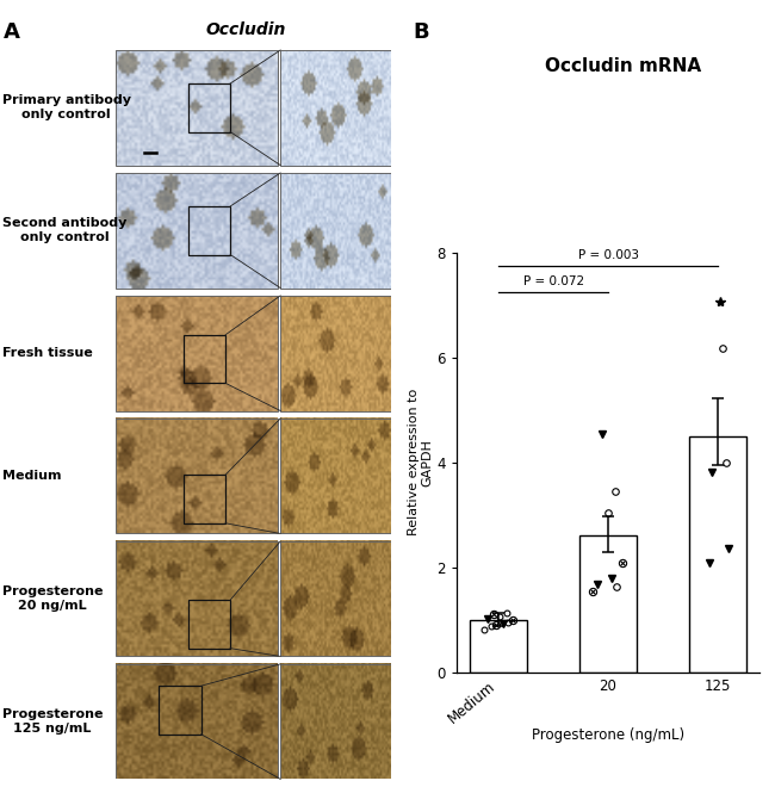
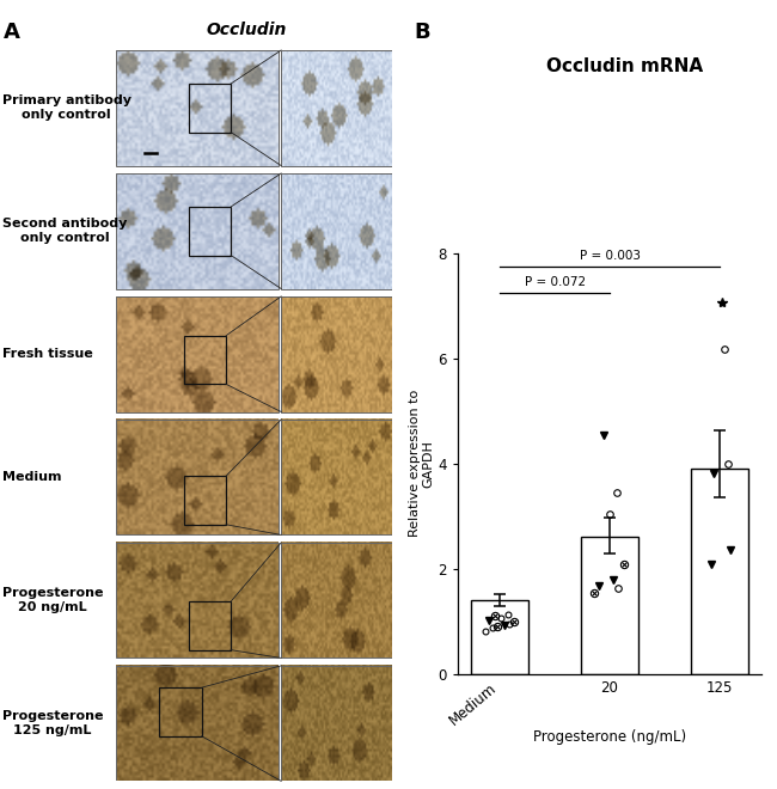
Medium: 1.0 -> 1.4
125: 4.5 -> 3.9
